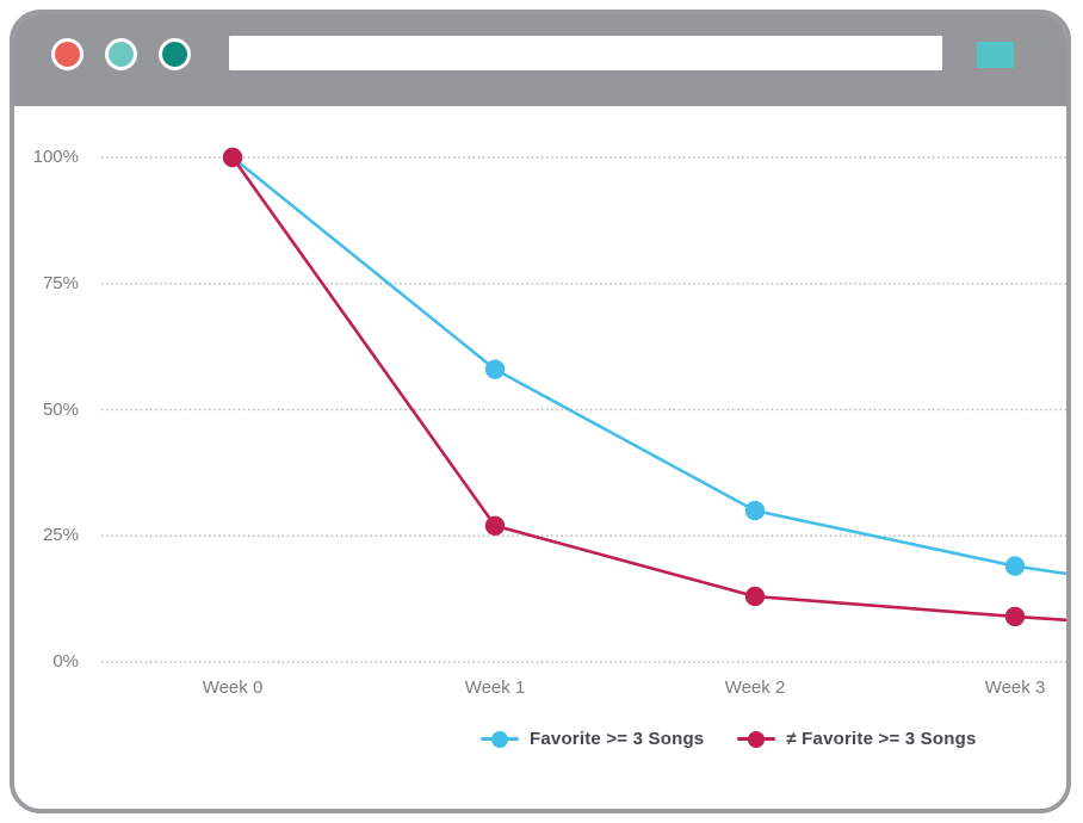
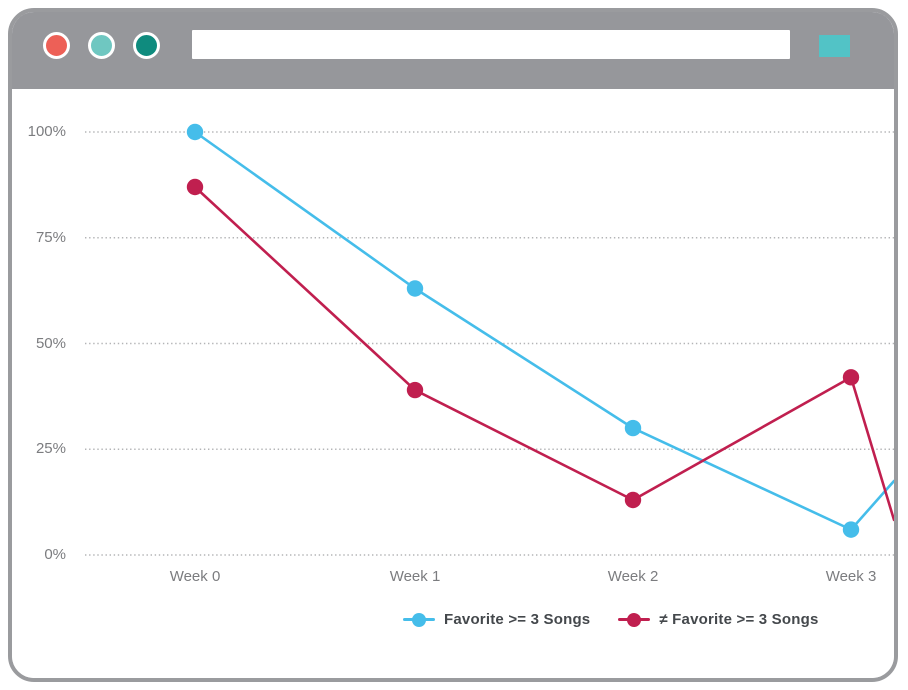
≠ Favorite >= 3 Songs/Week 0: 100% -> 87%
Favorite >= 3 Songs/Week 1: 58% -> 63%
≠ Favorite >= 3 Songs/Week 1: 27% -> 39%
Favorite >= 3 Songs/Week 3: 19% -> 6%
≠ Favorite >= 3 Songs/Week 3: 9% -> 42%
